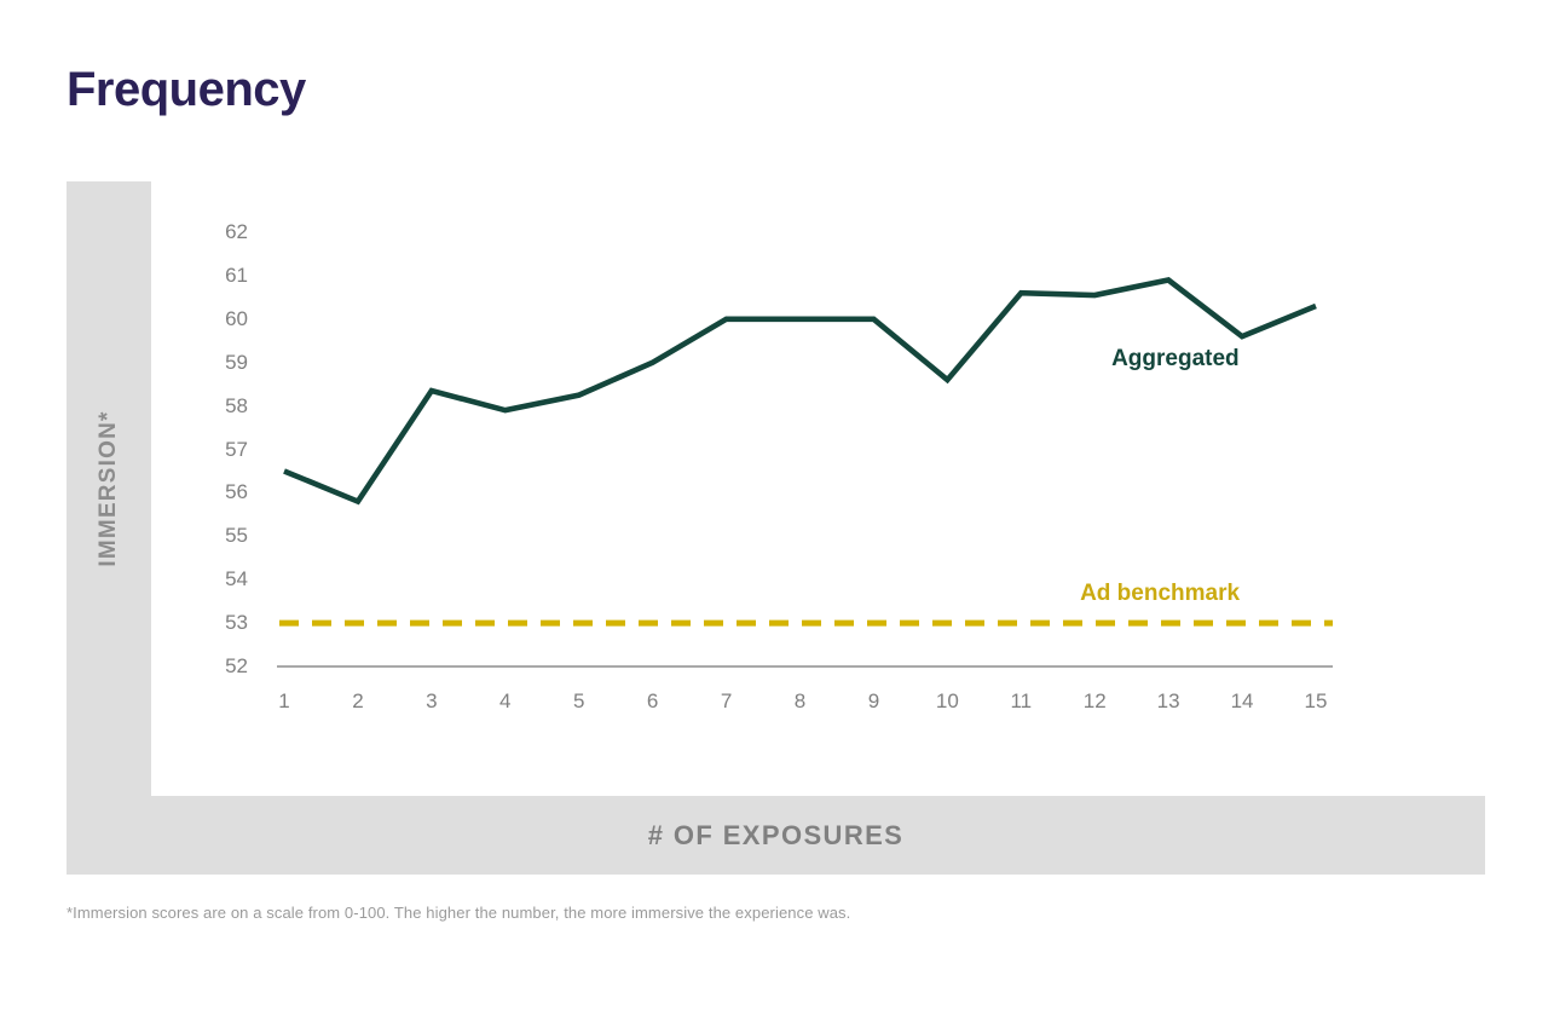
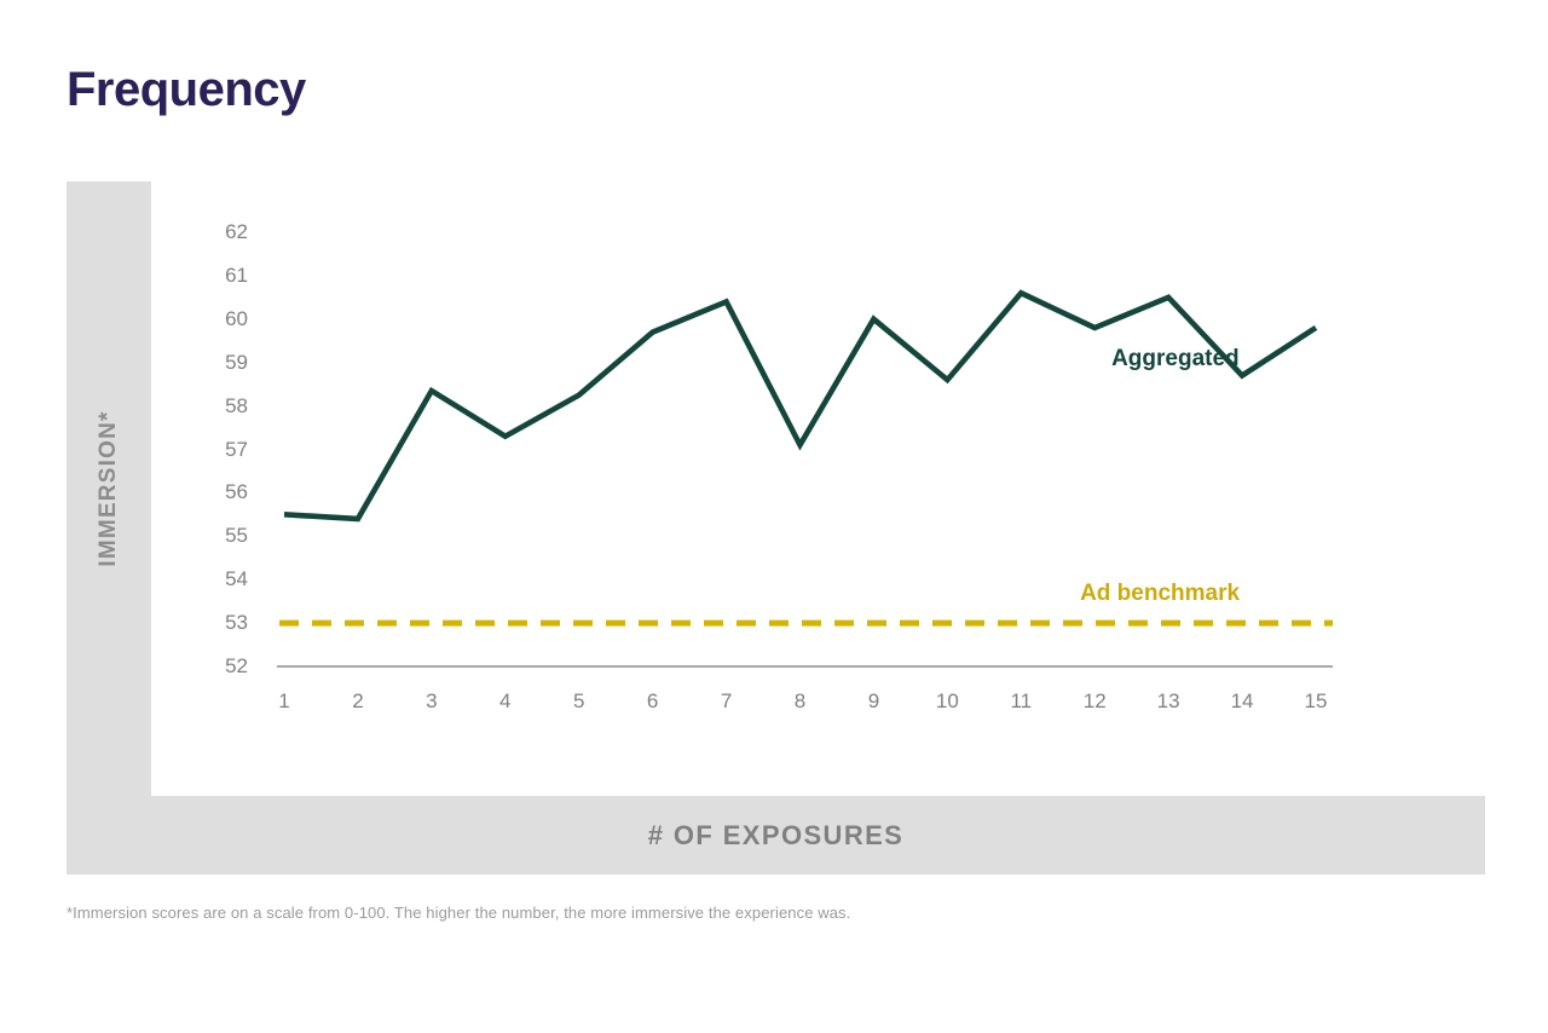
Aggregated/1: 56.5 -> 55.5
Aggregated/2: 55.8 -> 55.4
Aggregated/4: 57.9 -> 57.3
Aggregated/6: 59.0 -> 59.7
Aggregated/7: 60.0 -> 60.4
Aggregated/8: 60.0 -> 57.1
Aggregated/12: 60.5 -> 59.8
Aggregated/13: 60.9 -> 60.5
Aggregated/14: 59.6 -> 58.7
Aggregated/15: 60.3 -> 59.8
